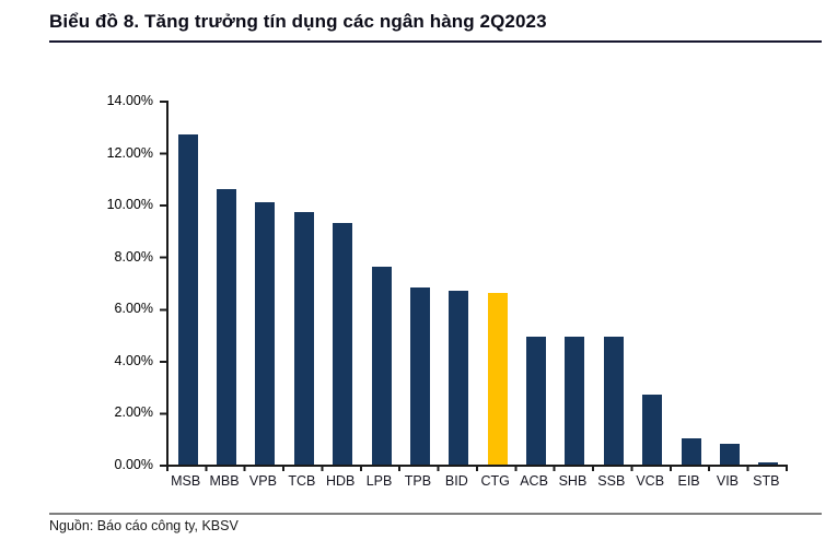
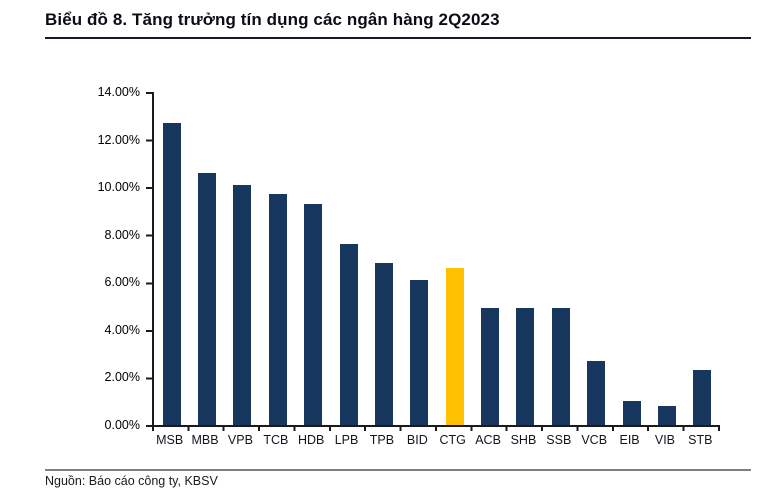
BID: 6.7% -> 6.1%
STB: 0.1% -> 2.3%
